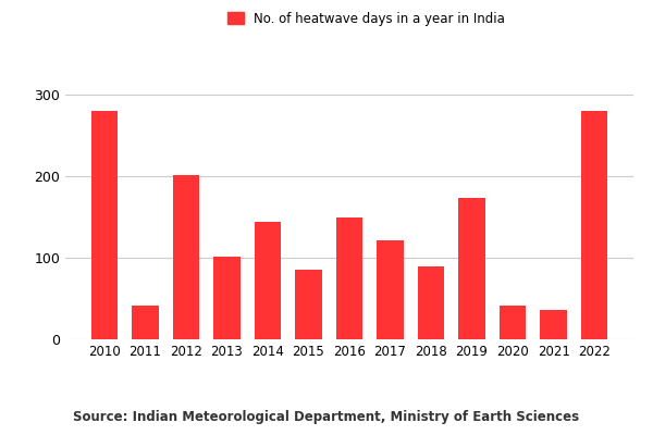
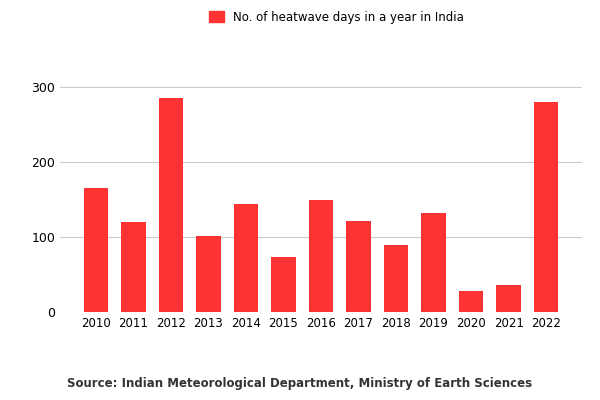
2010: 280 -> 166
2011: 42 -> 120
2012: 202 -> 286
2015: 85 -> 74
2019: 173 -> 132
2020: 42 -> 28
